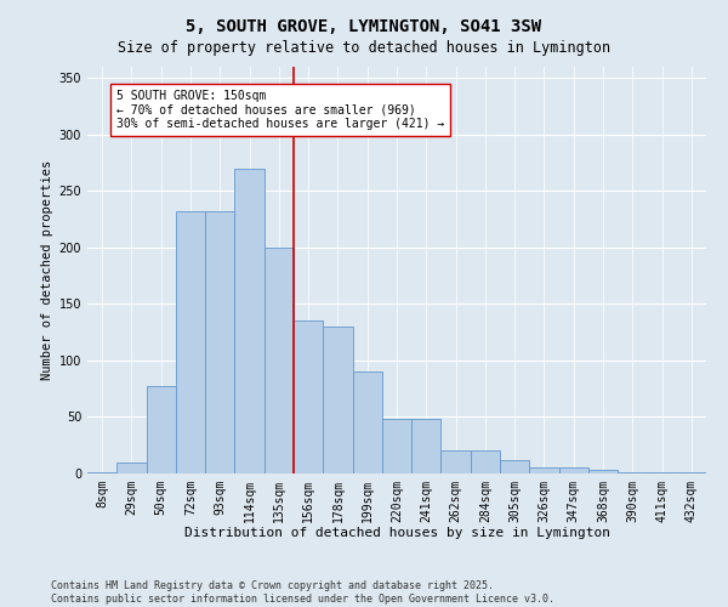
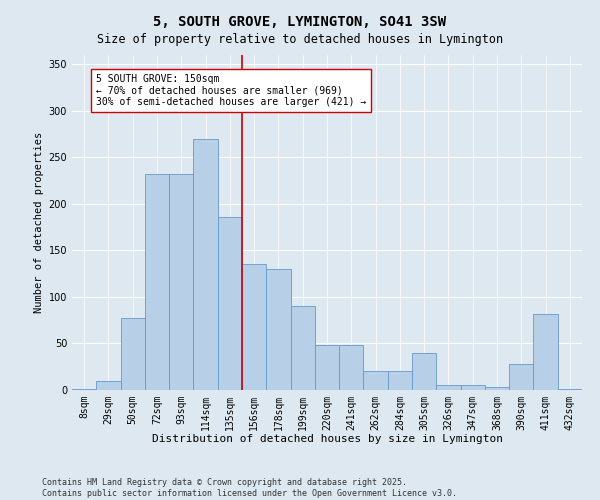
135sqm: 200 -> 186
305sqm: 12 -> 40
390sqm: 1 -> 28
411sqm: 1 -> 82
